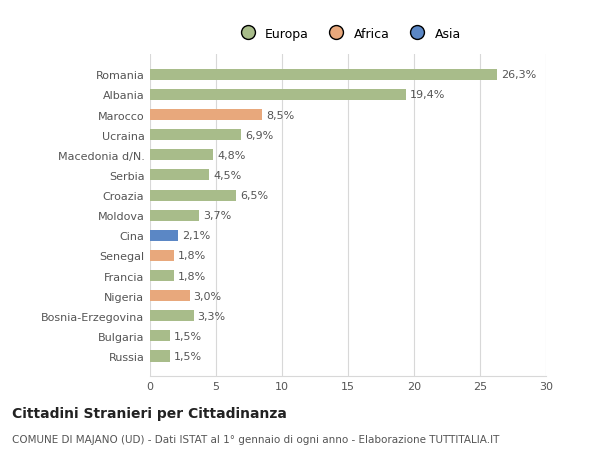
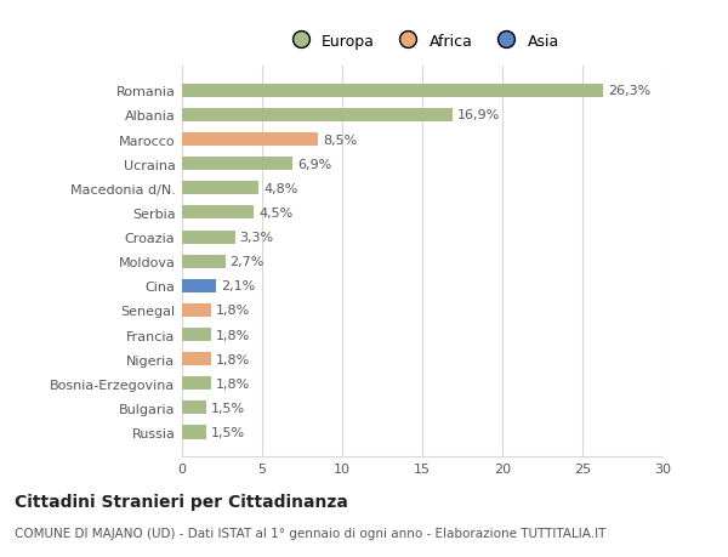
Albania: 19,4% -> 16,9%
Croazia: 6,5% -> 3,3%
Moldova: 3,7% -> 2,7%
Nigeria: 3,0% -> 1,8%
Bosnia-Erzegovina: 3,3% -> 1,8%
